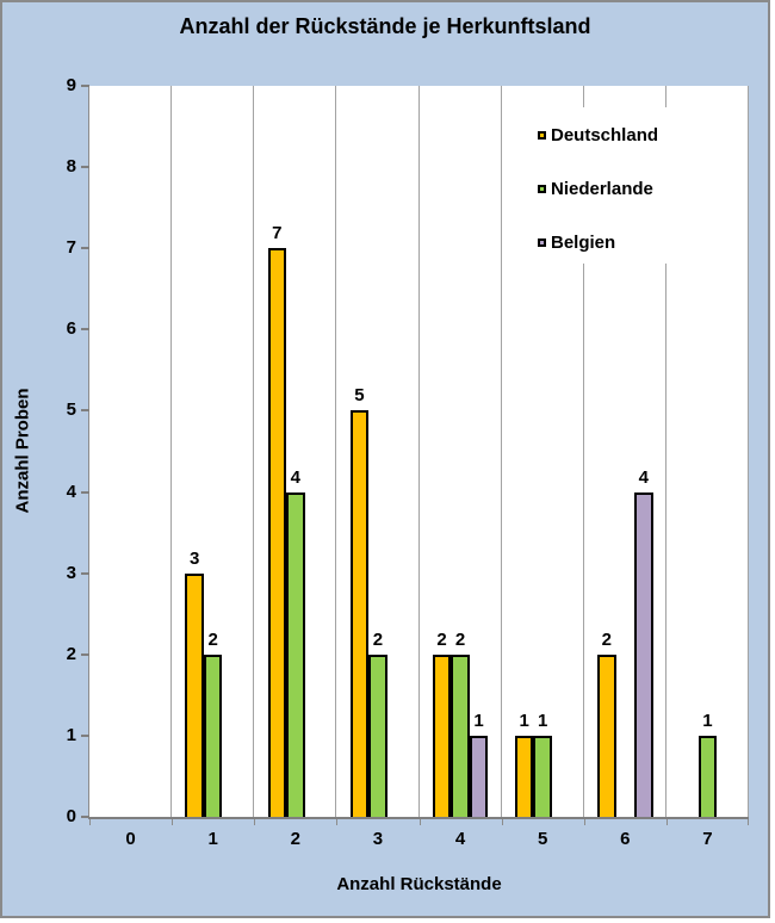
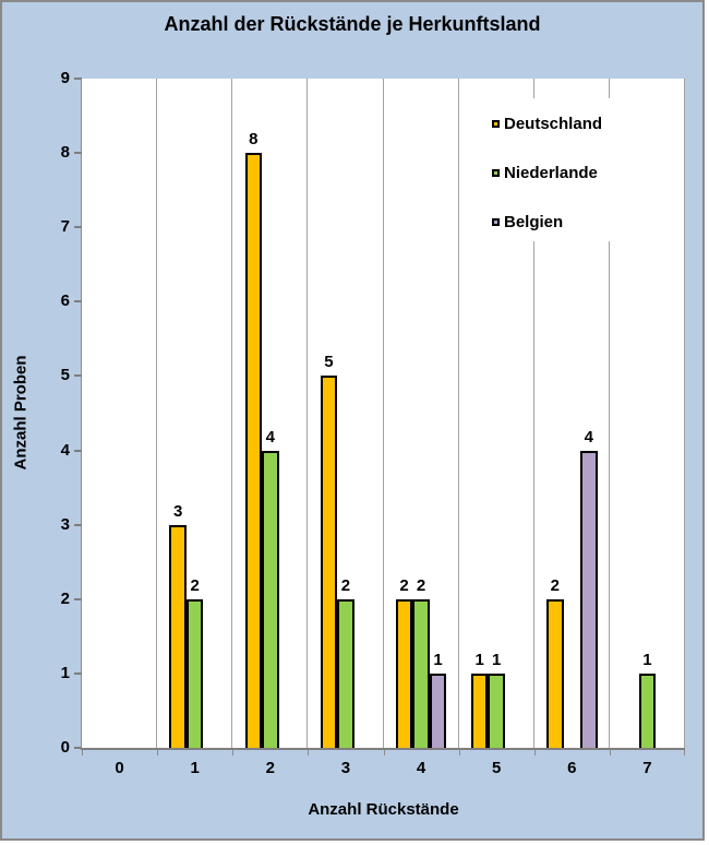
Deutschland/2: 7 -> 8
